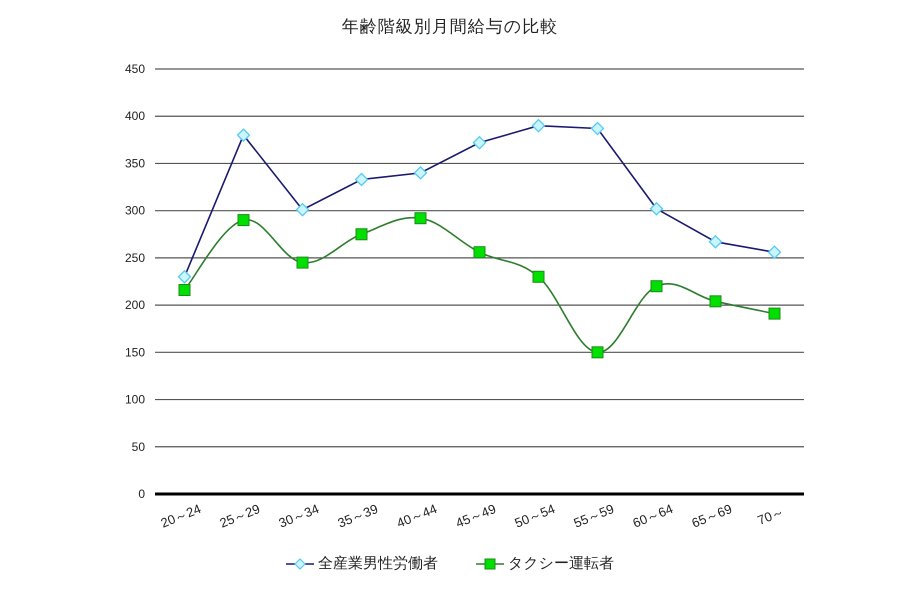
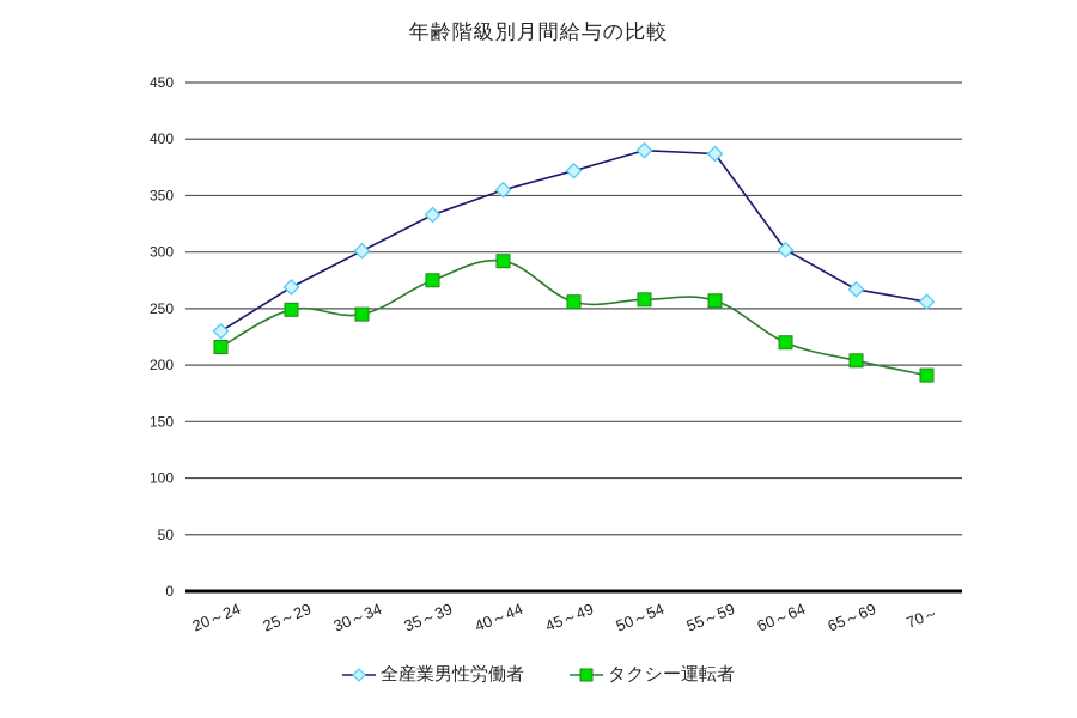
全産業男性労働者/25～29: 380 -> 270
タクシー運転者/25～29: 290 -> 250
全産業男性労働者/40～44: 340 -> 360
タクシー運転者/50～54: 230 -> 260
タクシー運転者/55～59: 150 -> 260
